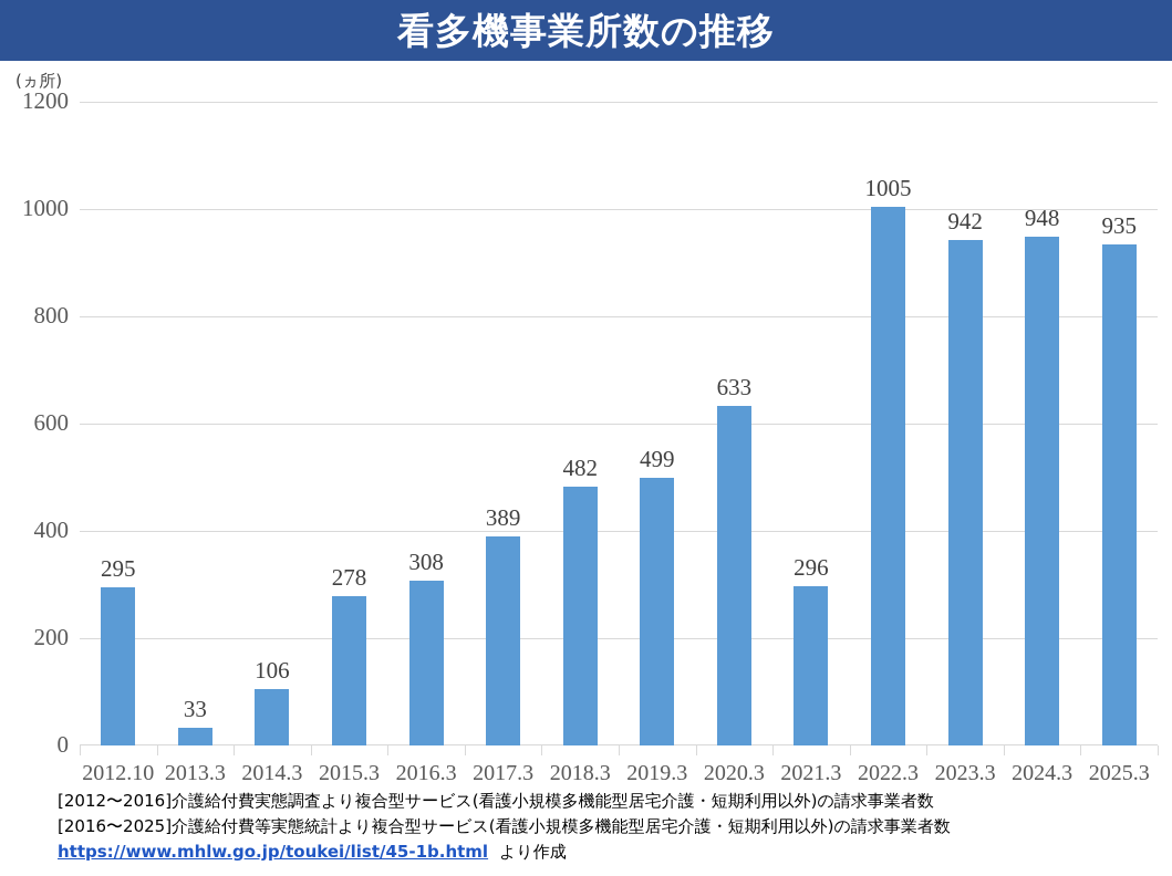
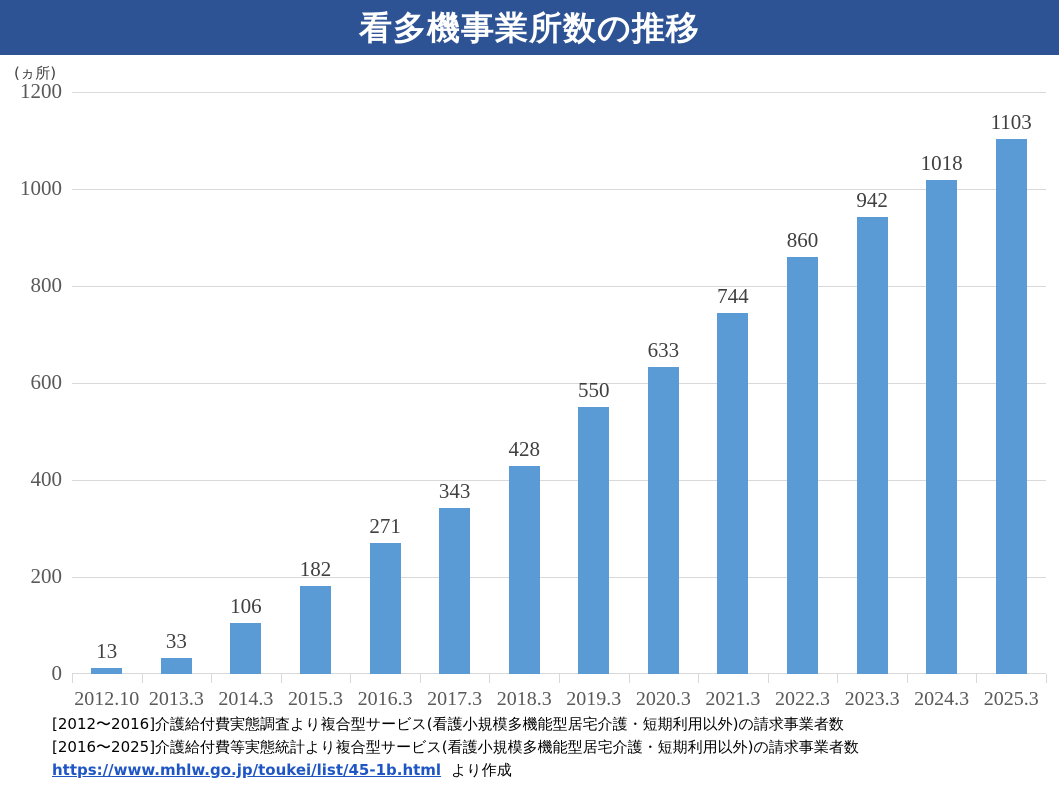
2012.10: 295 -> 13
2015.3: 278 -> 182
2016.3: 308 -> 271
2017.3: 389 -> 343
2018.3: 482 -> 428
2019.3: 499 -> 550
2021.3: 296 -> 744
2022.3: 1005 -> 860
2024.3: 948 -> 1018
2025.3: 935 -> 1103
